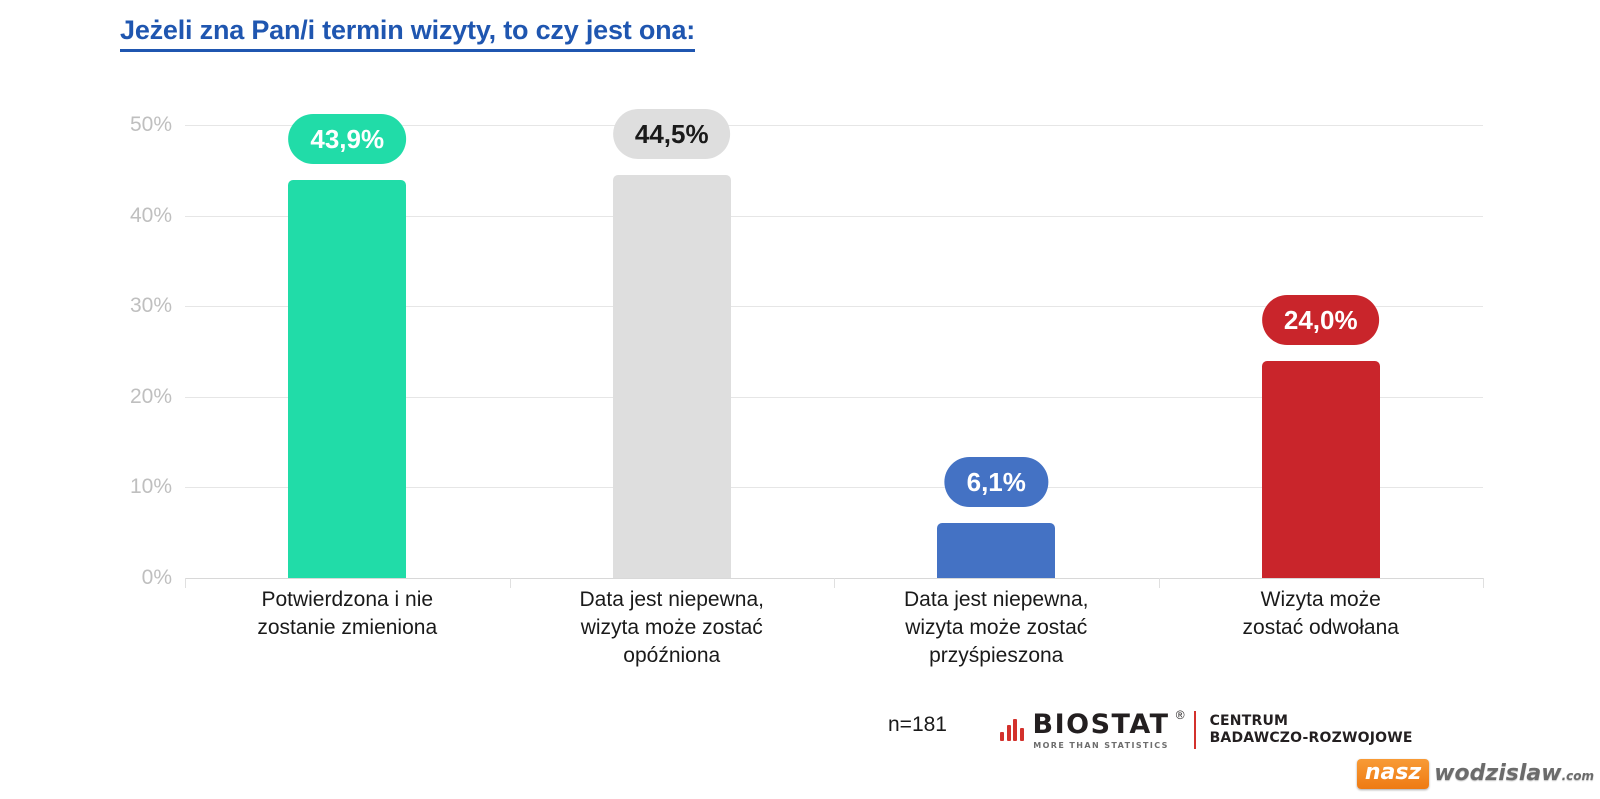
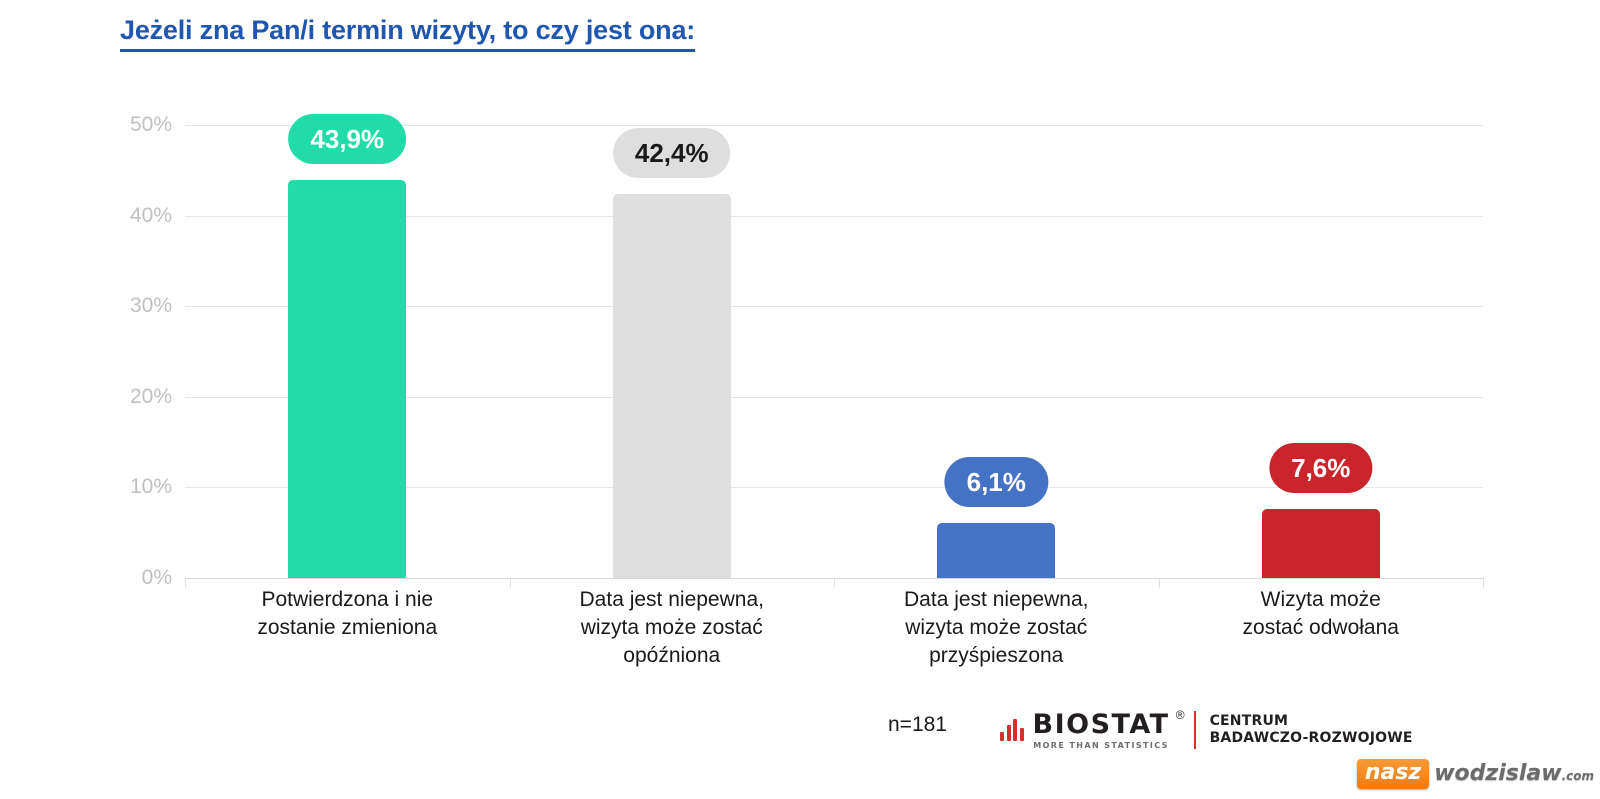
Data jest niepewna, wizyta może zostać opóźniona: 44,5% -> 42,4%
Wizyta może zostać odwołana: 24,0% -> 7,6%
